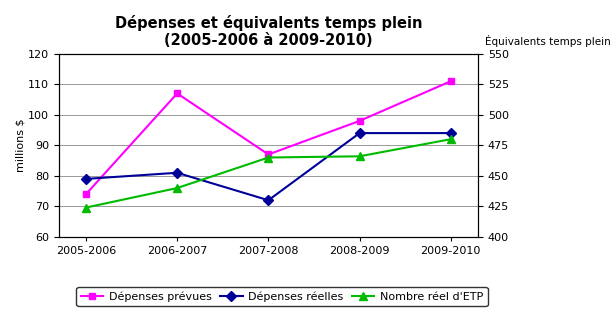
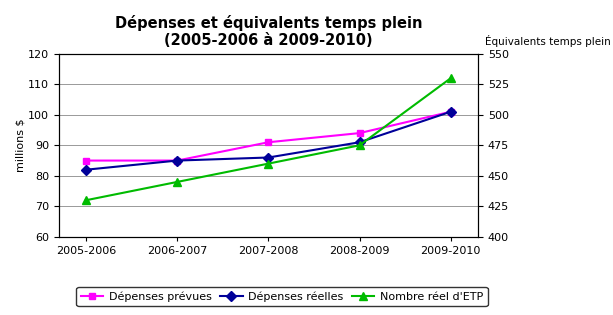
Dépenses prévues/2005-2006: 74 -> 85
Dépenses réelles/2005-2006: 79 -> 82
Nombre réel d'ETP/2005-2006: 424 -> 430
Dépenses prévues/2006-2007: 107 -> 85
Dépenses réelles/2006-2007: 81 -> 85
Nombre réel d'ETP/2006-2007: 440 -> 445
Dépenses prévues/2007-2008: 87 -> 91
Dépenses réelles/2007-2008: 72 -> 86
Nombre réel d'ETP/2007-2008: 465 -> 460
Dépenses prévues/2008-2009: 98 -> 94
Dépenses réelles/2008-2009: 94 -> 91
Nombre réel d'ETP/2008-2009: 466 -> 475
Dépenses prévues/2009-2010: 111 -> 101
Dépenses réelles/2009-2010: 94 -> 101
Nombre réel d'ETP/2009-2010: 480 -> 530
